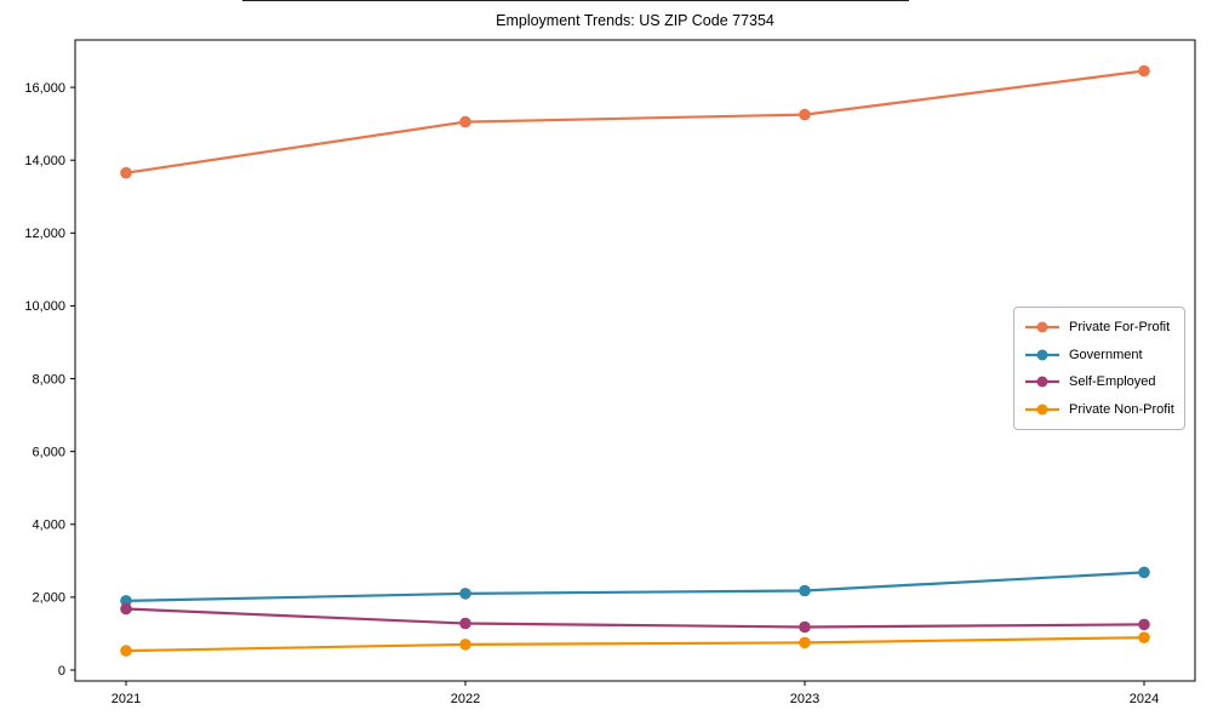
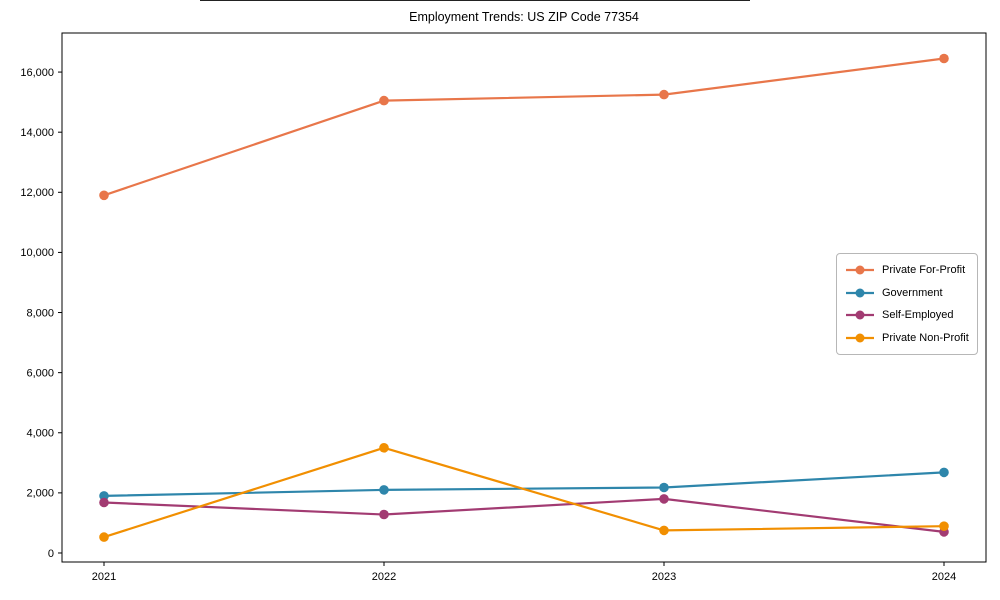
Private For-Profit/2021: 13600 -> 11900
Private Non-Profit/2022: 700 -> 3500
Self-Employed/2023: 1200 -> 1800
Self-Employed/2024: 1200 -> 700
